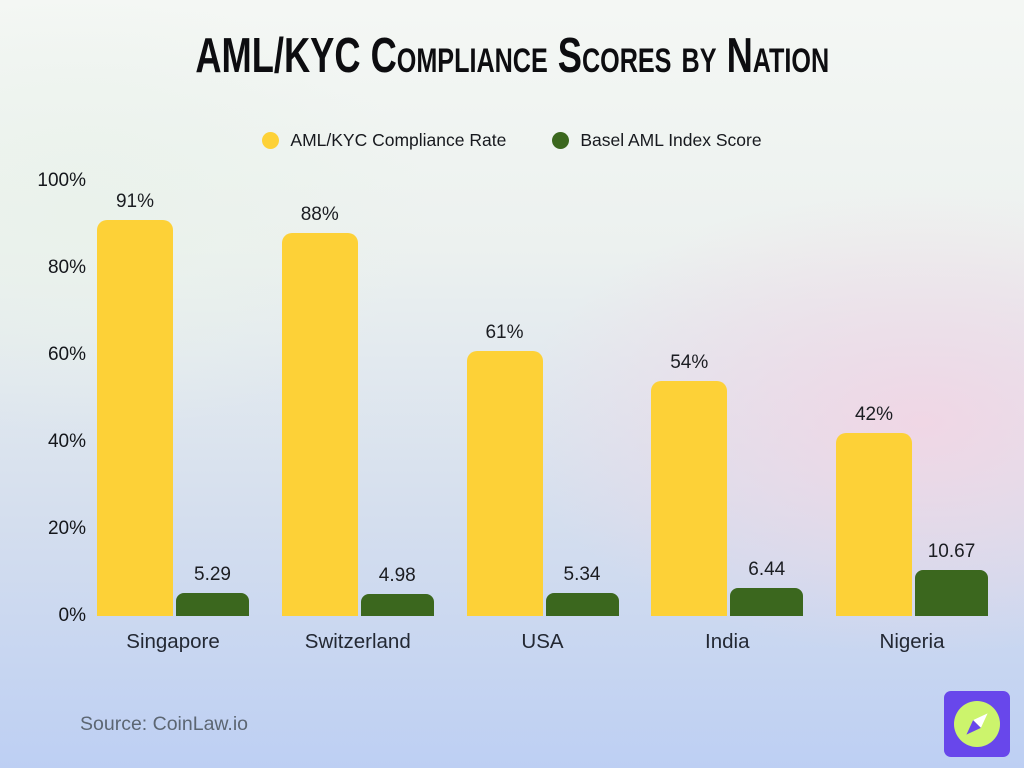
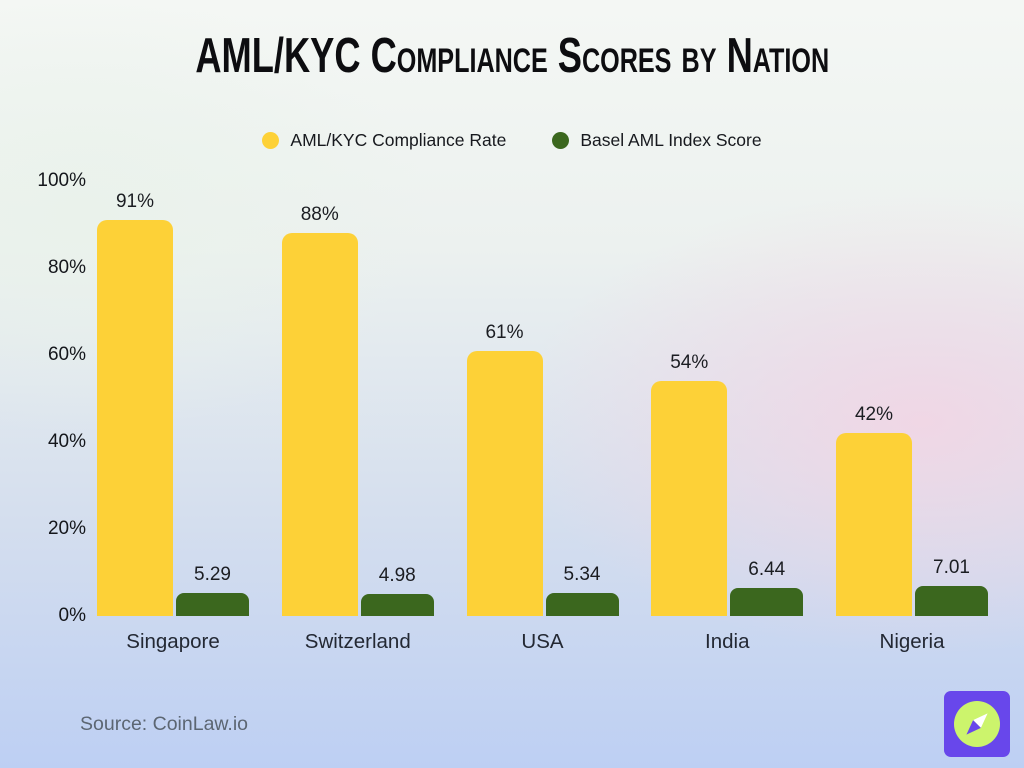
Basel AML Index Score/Nigeria: 10.67 -> 7.01
